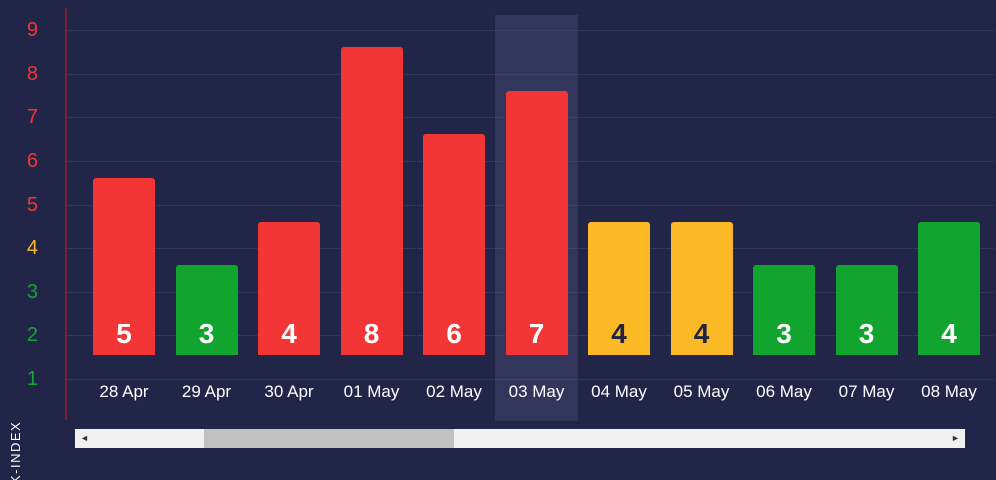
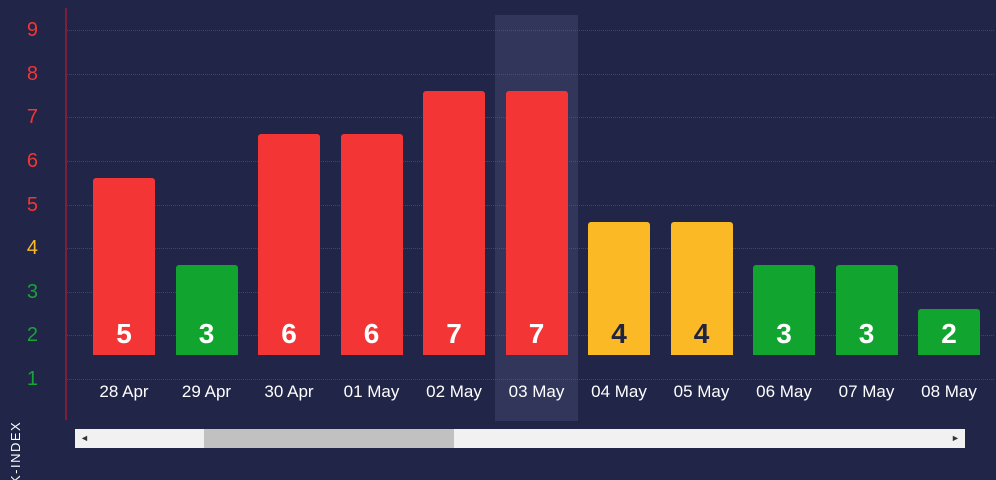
30 Apr: 4 -> 6
01 May: 8 -> 6
02 May: 6 -> 7
08 May: 4 -> 2
